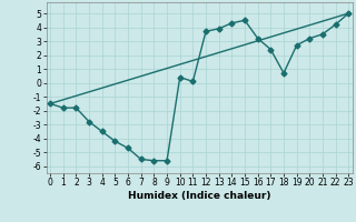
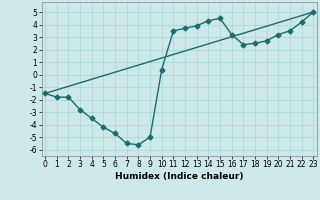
9: -5.6 -> -5.0
11: 0.1 -> 3.5
18: 0.7 -> 2.5
